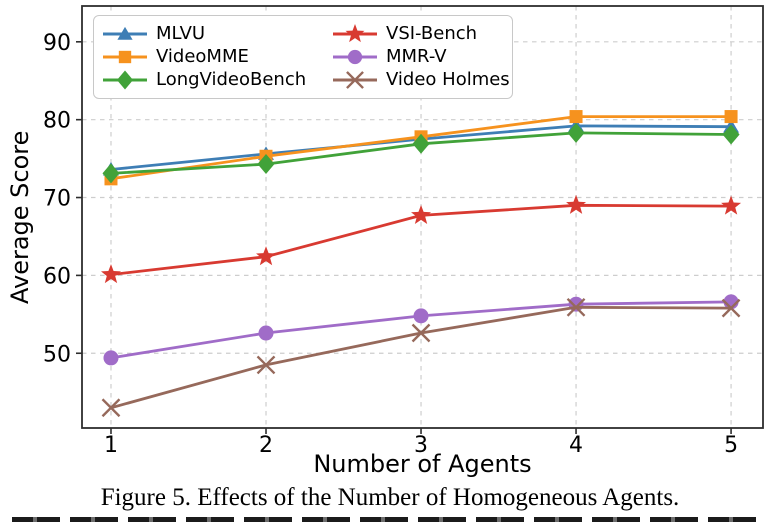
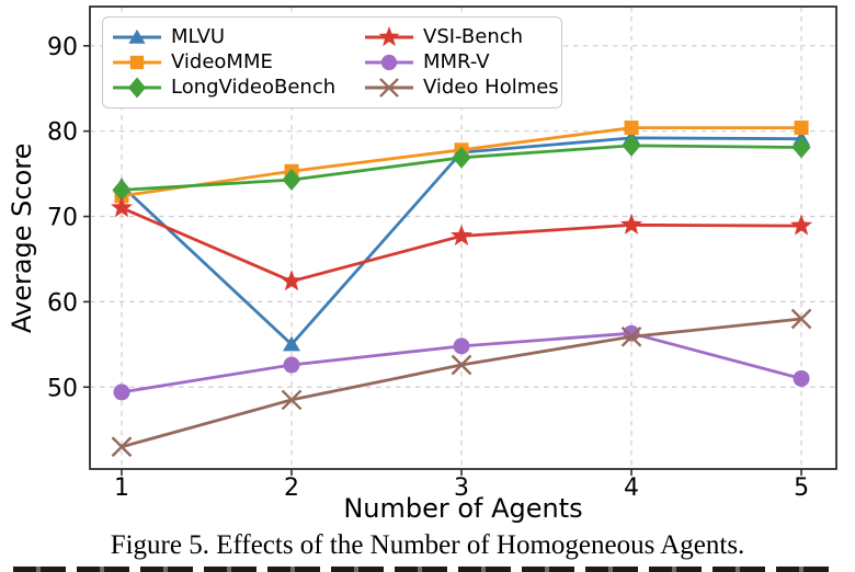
VSI-Bench/1: 60 -> 71
MLVU/2: 76 -> 55
MMR-V/5: 57 -> 51
Video Holmes/5: 56 -> 58
